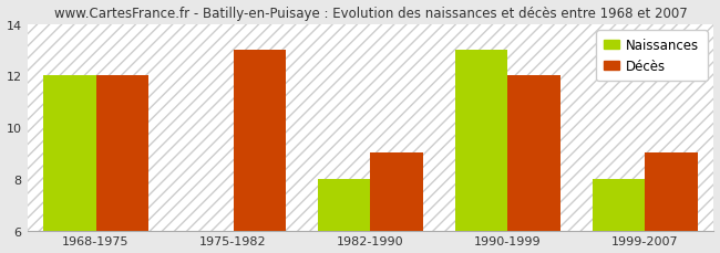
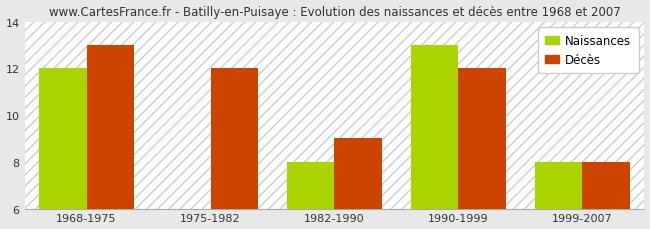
Décès/1968-1975: 12 -> 13
Décès/1975-1982: 13 -> 12
Décès/1999-2007: 9 -> 8
